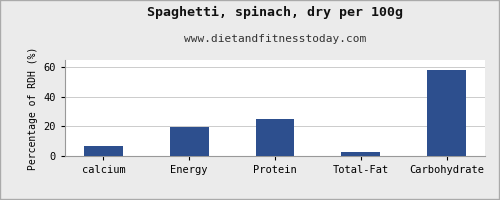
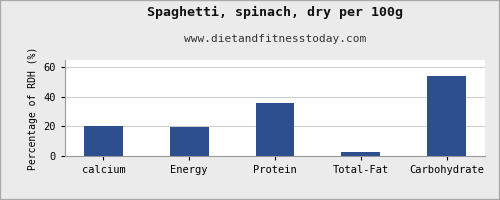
calcium: 7 -> 20
Protein: 25 -> 36
Carbohydrate: 58 -> 54
